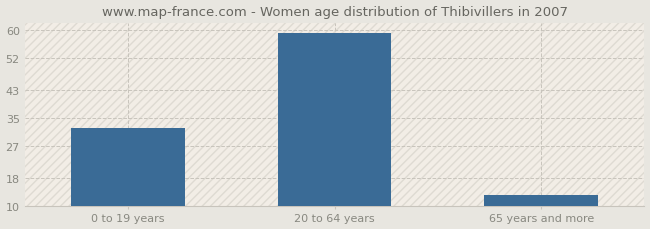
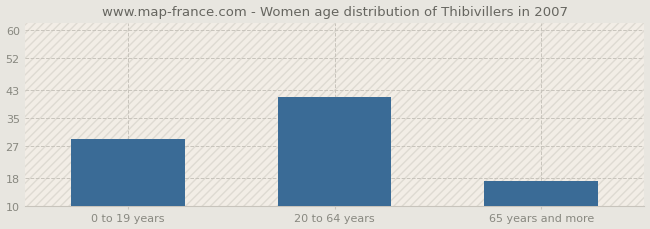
0 to 19 years: 32 -> 29
20 to 64 years: 59 -> 41
65 years and more: 13 -> 17
